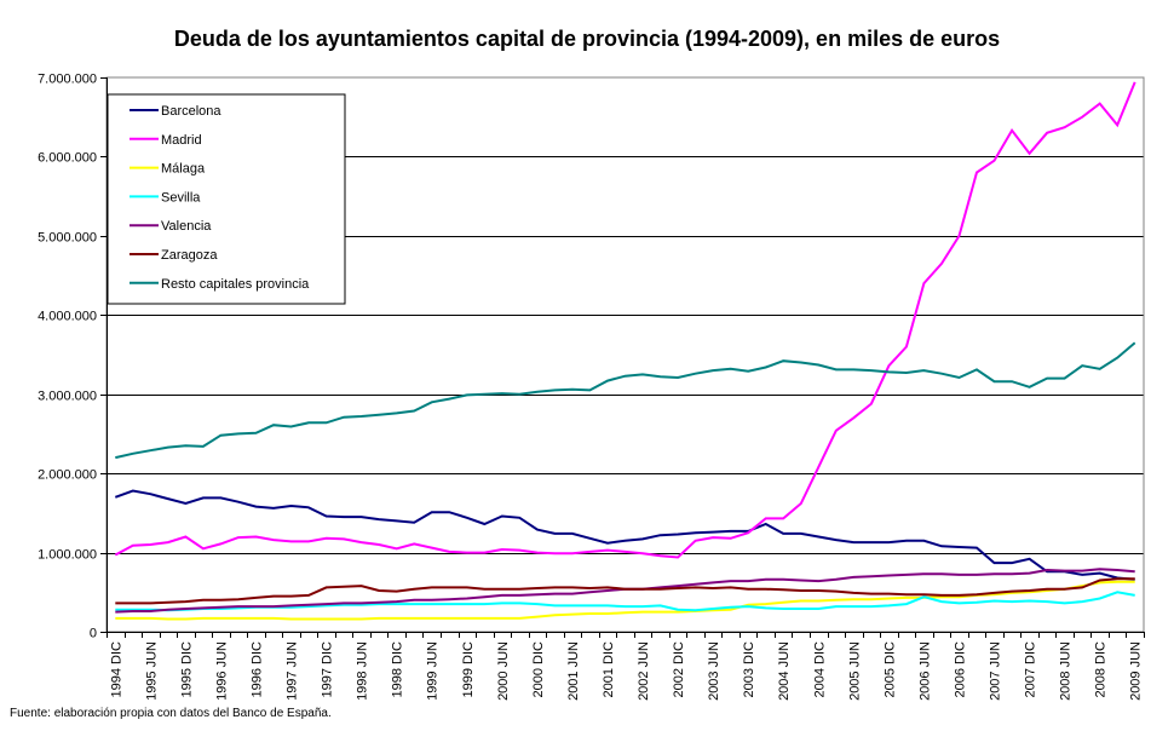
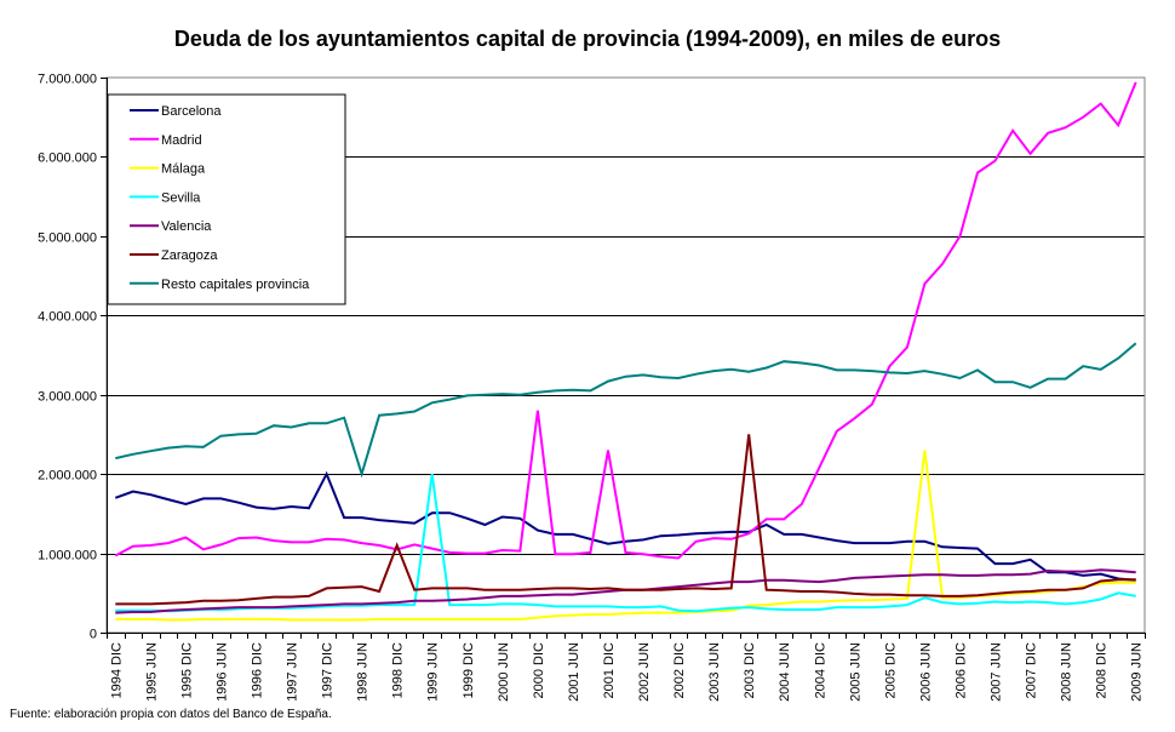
Barcelona/1997 DIC: 1500000 -> 2000000
Resto capitales provincia/1998 JUN: 2700000 -> 2000000
Zaragoza/1998 DIC: 500000 -> 1100000
Sevilla/1999 JUN: 400000 -> 2000000
Madrid/2000 DIC: 1000000 -> 2800000
Madrid/2001 DIC: 1000000 -> 2300000
Zaragoza/2003 DIC: 500000 -> 2500000
Málaga/2006 JUN: 400000 -> 2300000
